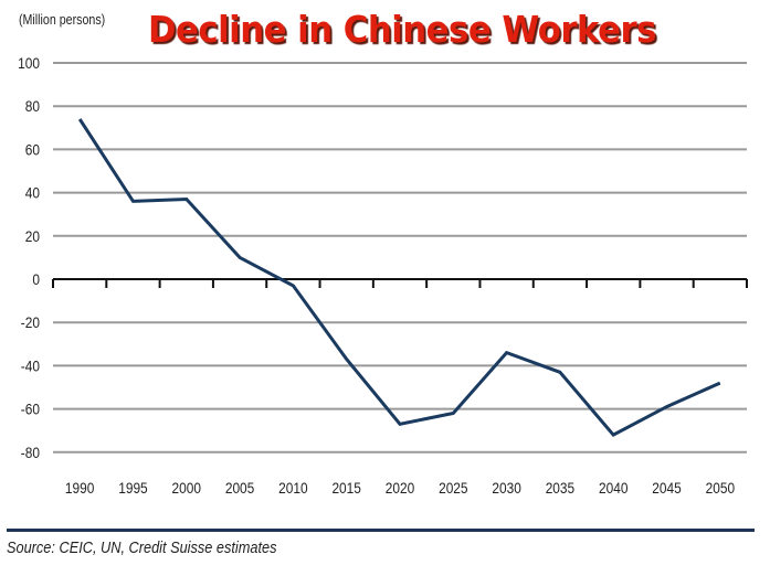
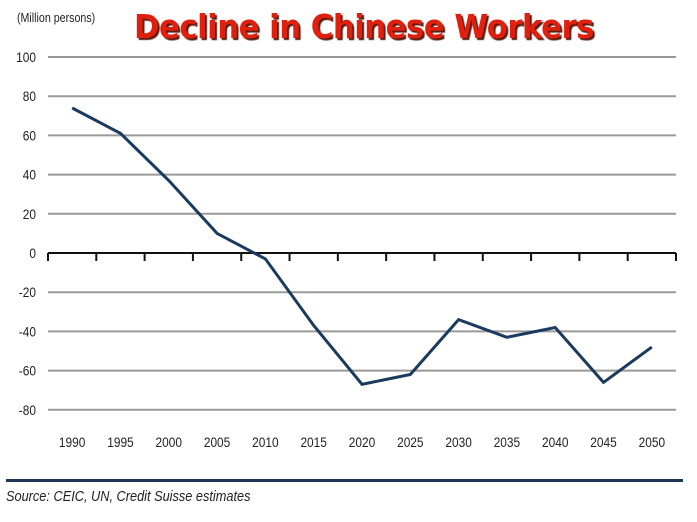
1995: 36 -> 61
2040: -72 -> -38
2045: -59 -> -66
